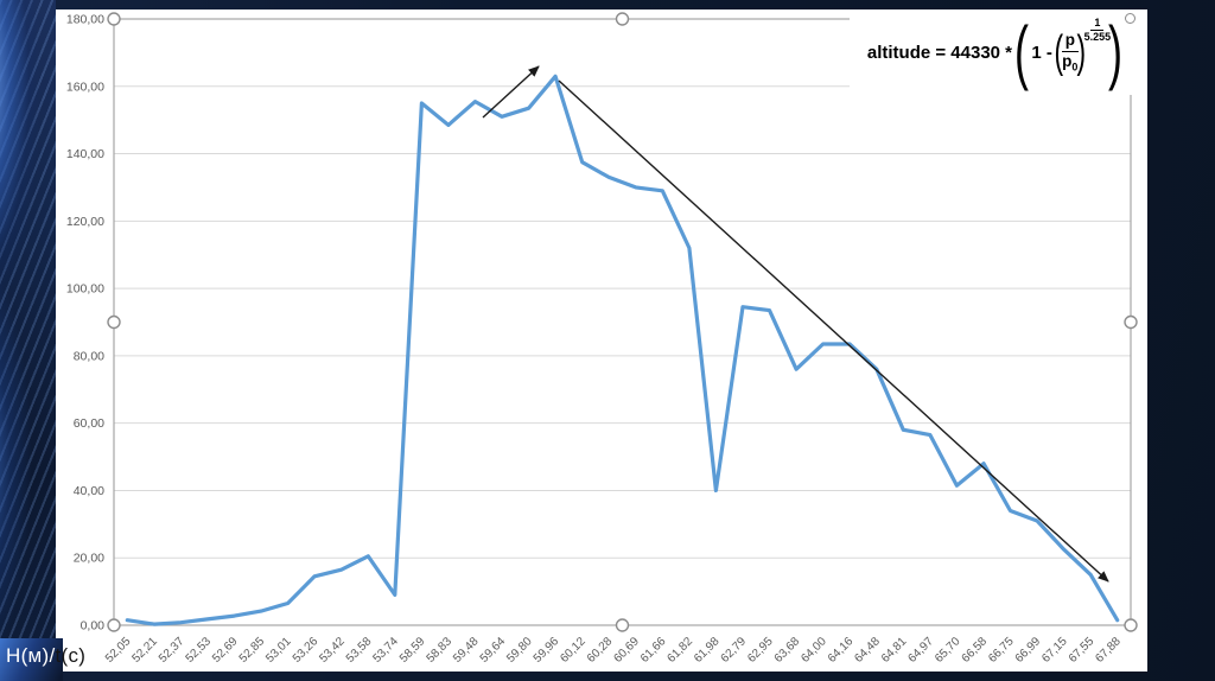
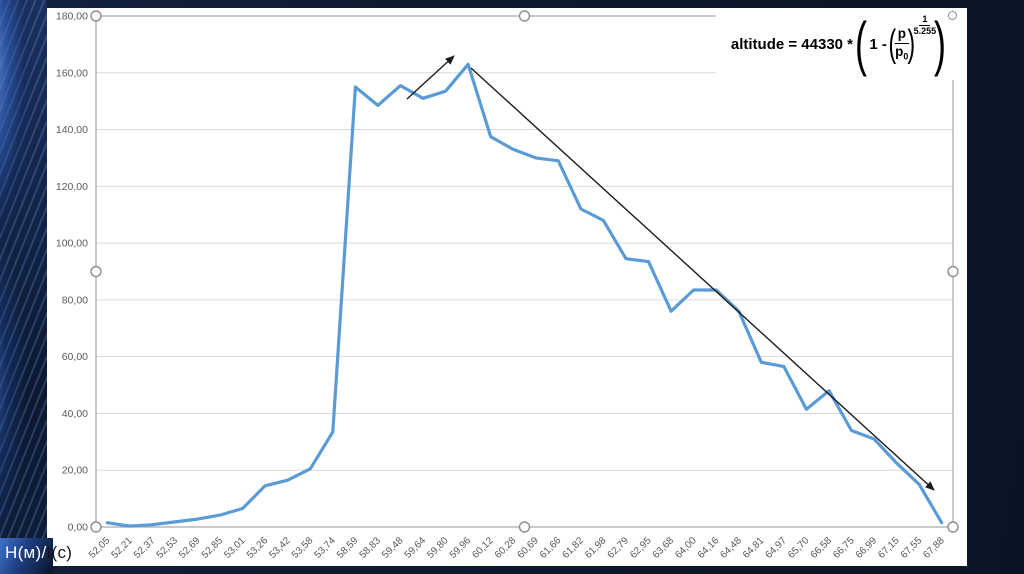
53,74: 9 -> 34
61,98: 40 -> 108
